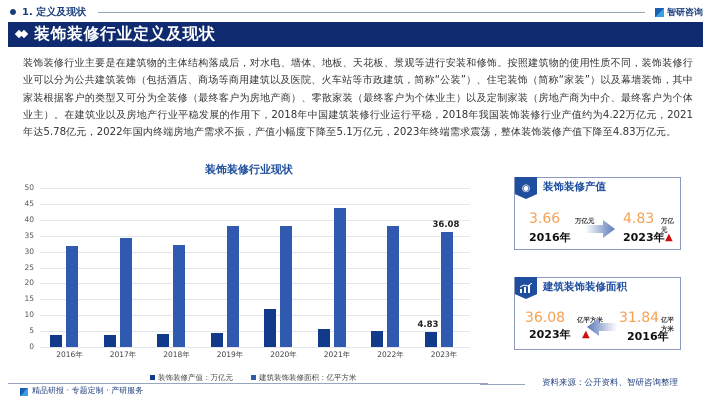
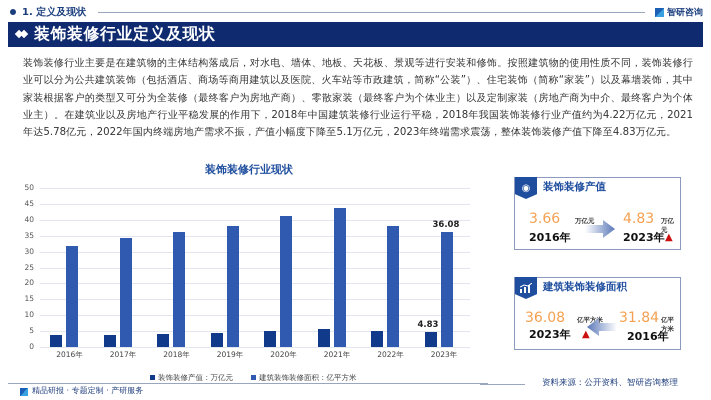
建筑装饰装修面积：亿平方米/2018年: 32 -> 36
装饰装修产值：万亿元/2020年: 12 -> 5
建筑装饰装修面积：亿平方米/2020年: 38 -> 41
